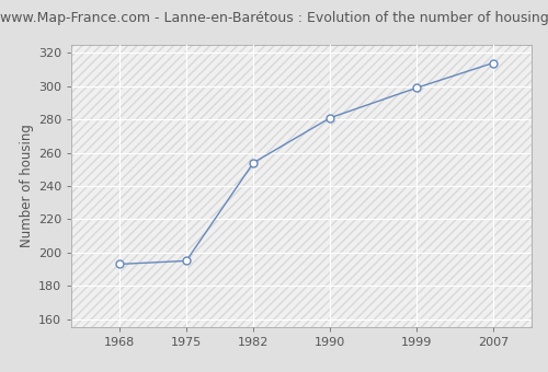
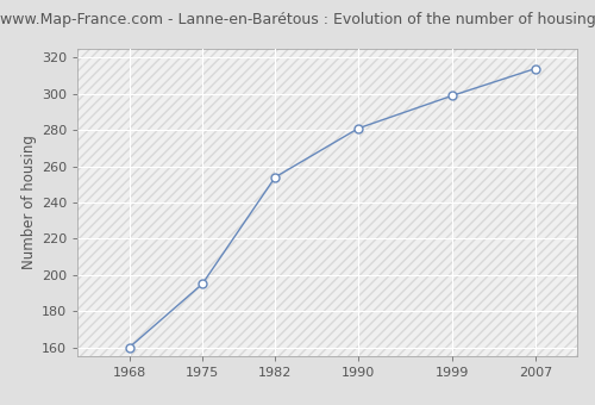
1968: 193 -> 160
